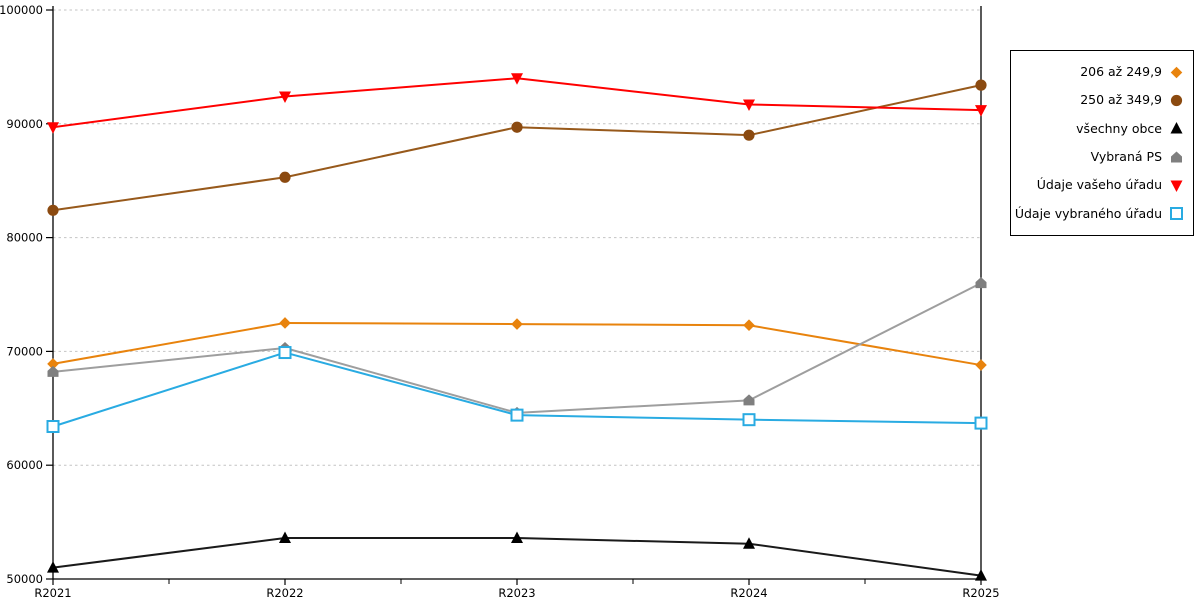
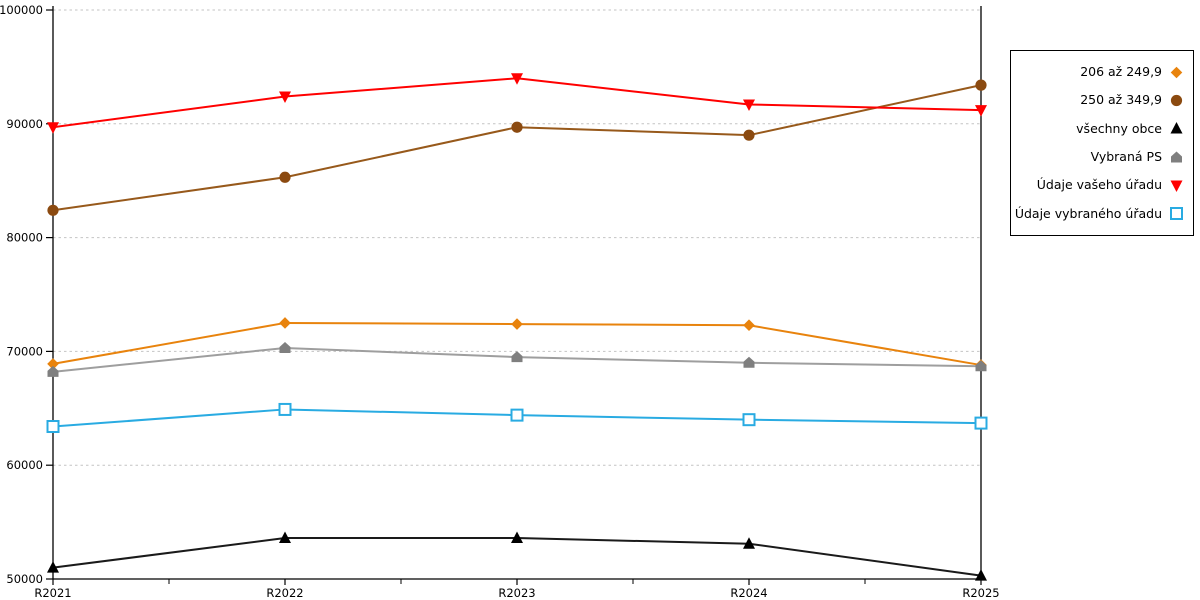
Údaje vybraného úřadu/R2022: 69900 -> 64900
Vybraná PS/R2023: 64600 -> 69500
Vybraná PS/R2024: 65700 -> 69000
Vybraná PS/R2025: 76000 -> 68700
